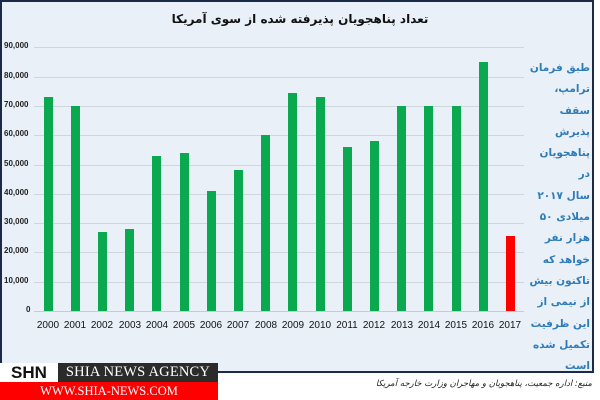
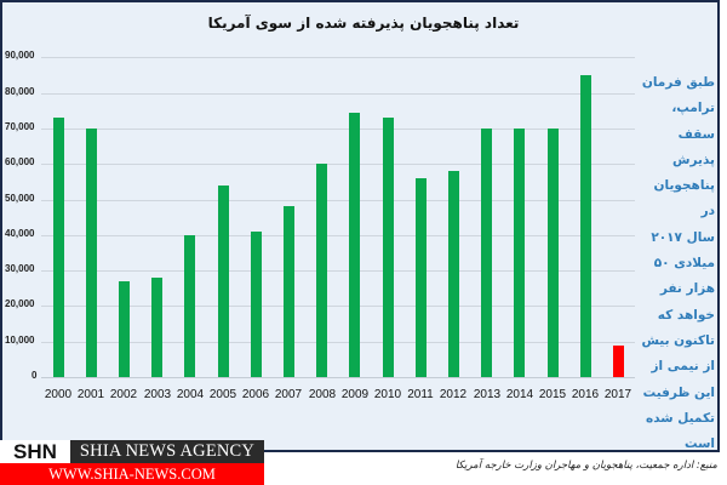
2004: 53000 -> 40000
2017: 26000 -> 9000
